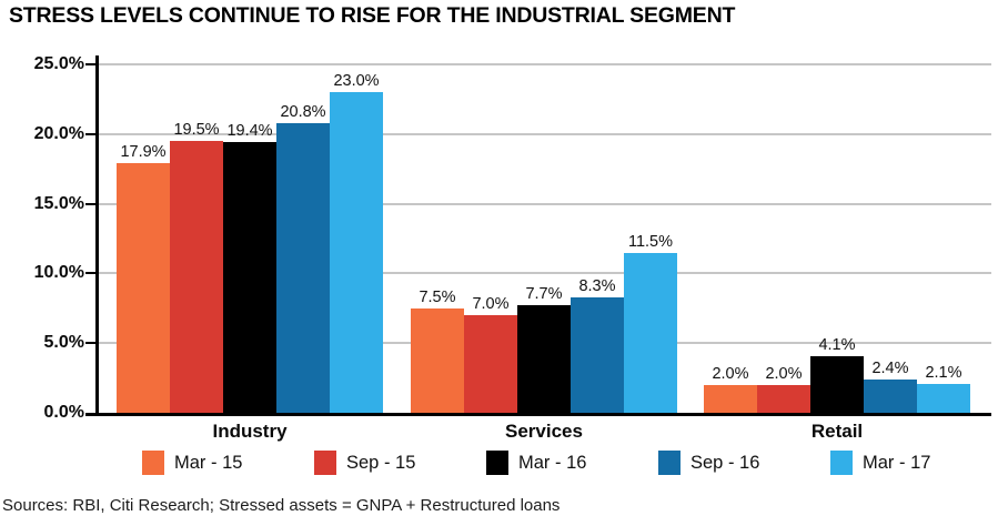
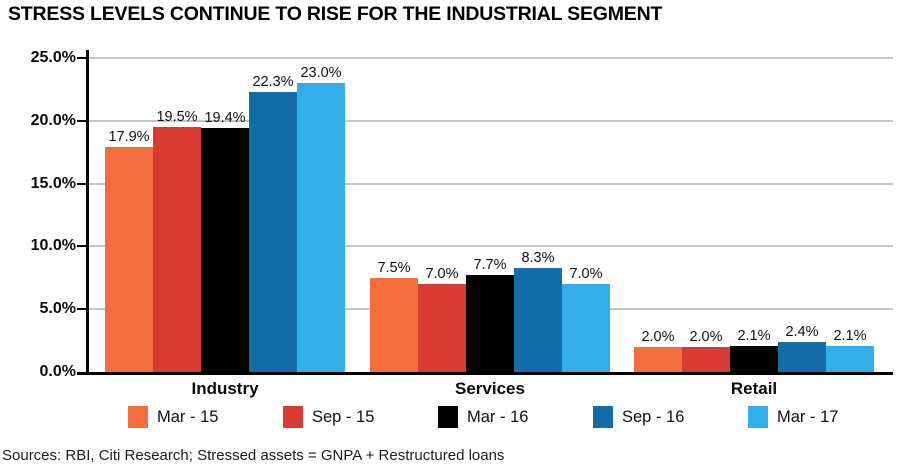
Sep - 16/Industry: 20.8% -> 22.3%
Mar - 17/Services: 11.5% -> 7.0%
Mar - 16/Retail: 4.1% -> 2.1%
